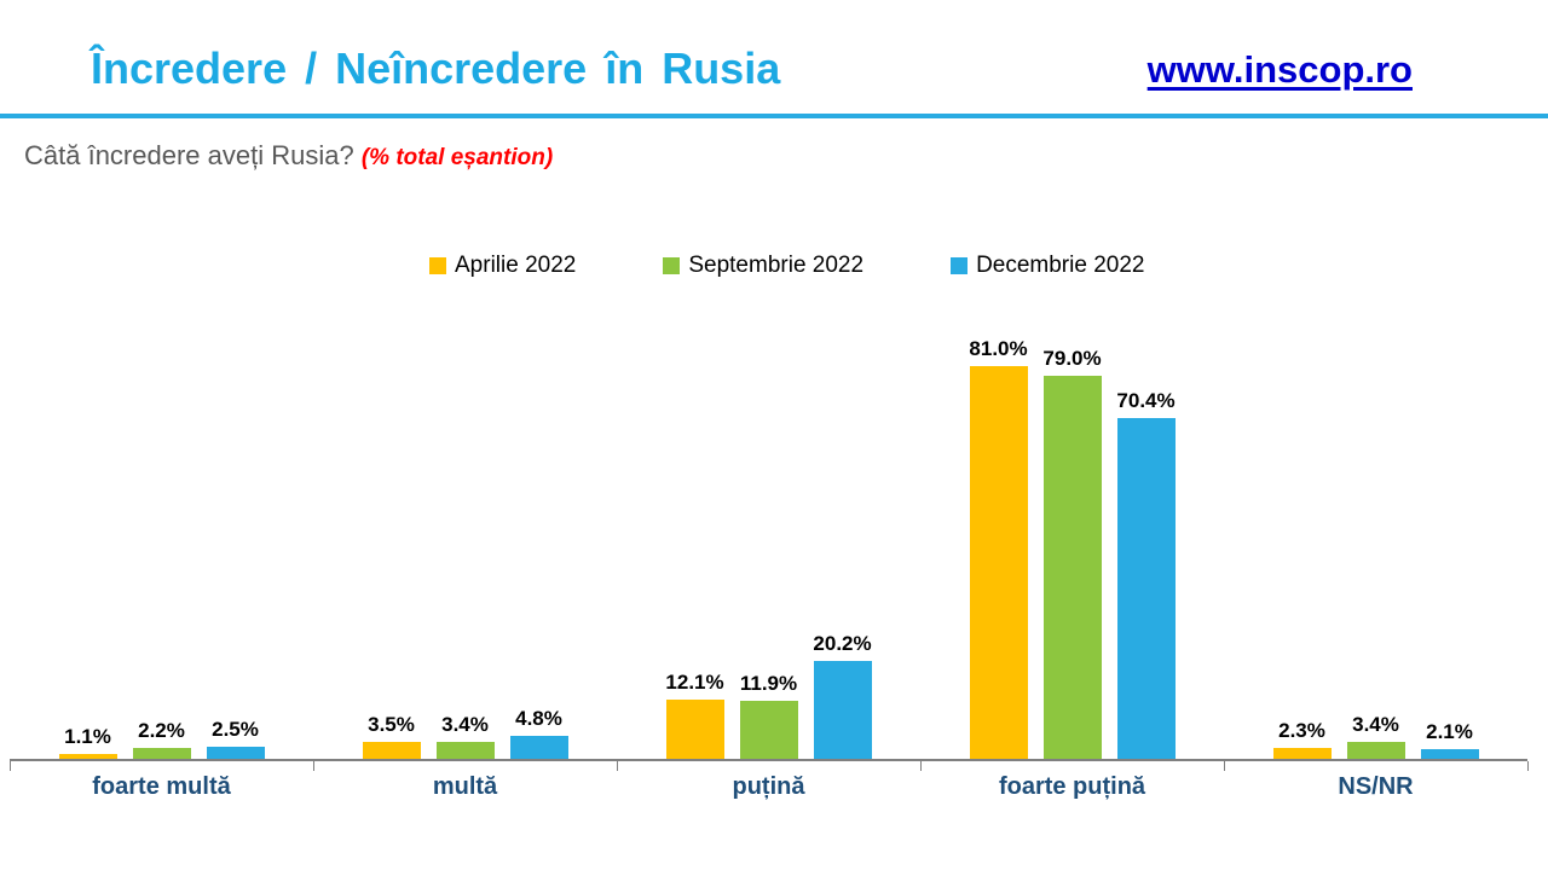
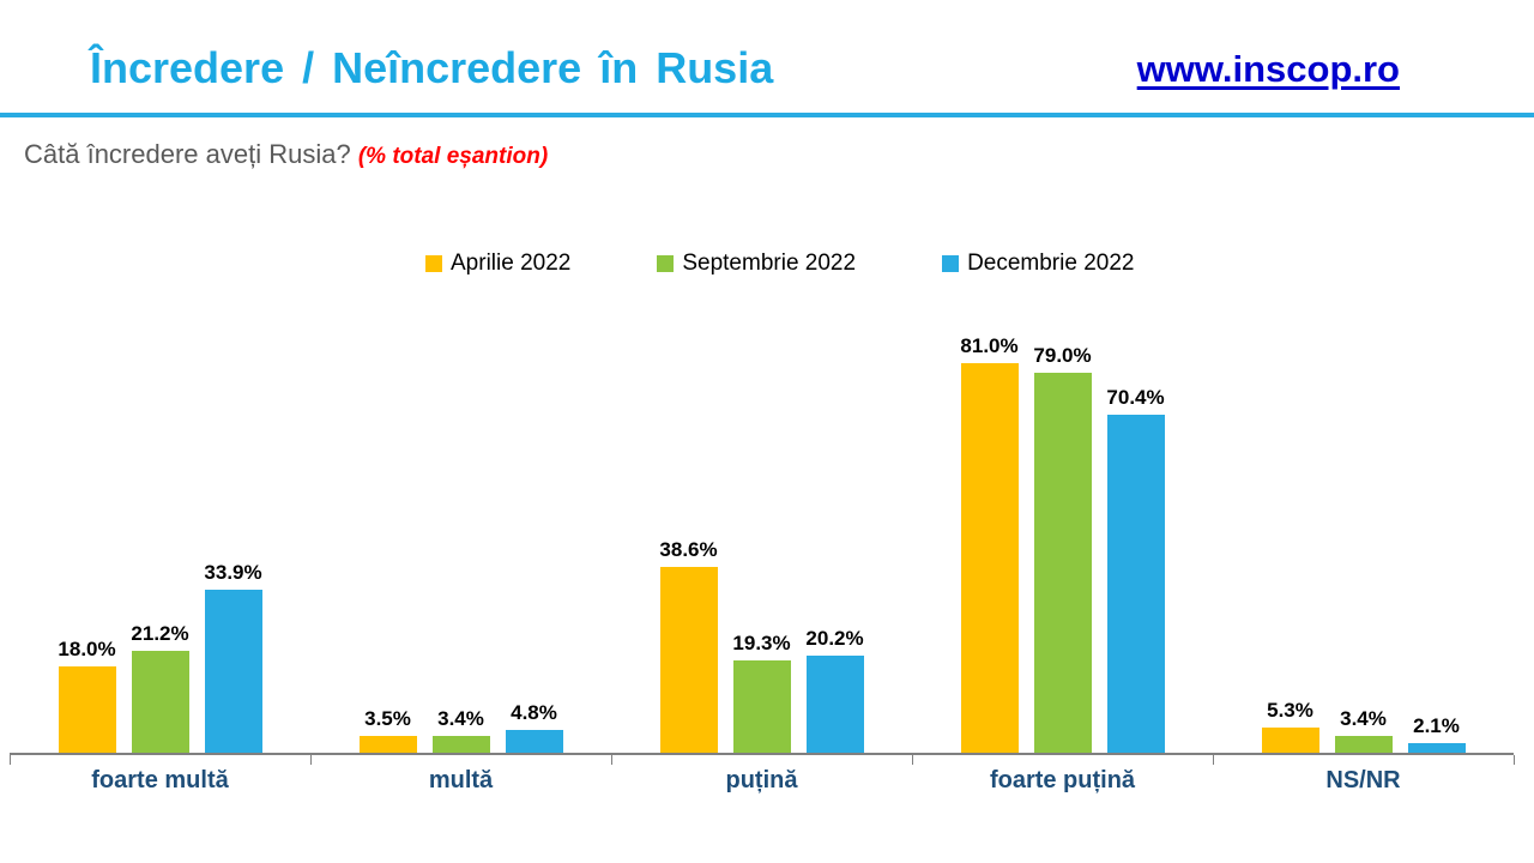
Aprilie 2022/foarte multă: 1.1% -> 18.0%
Septembrie 2022/foarte multă: 2.2% -> 21.2%
Decembrie 2022/foarte multă: 2.5% -> 33.9%
Aprilie 2022/puțină: 12.1% -> 38.6%
Septembrie 2022/puțină: 11.9% -> 19.3%
Aprilie 2022/NS/NR: 2.3% -> 5.3%
